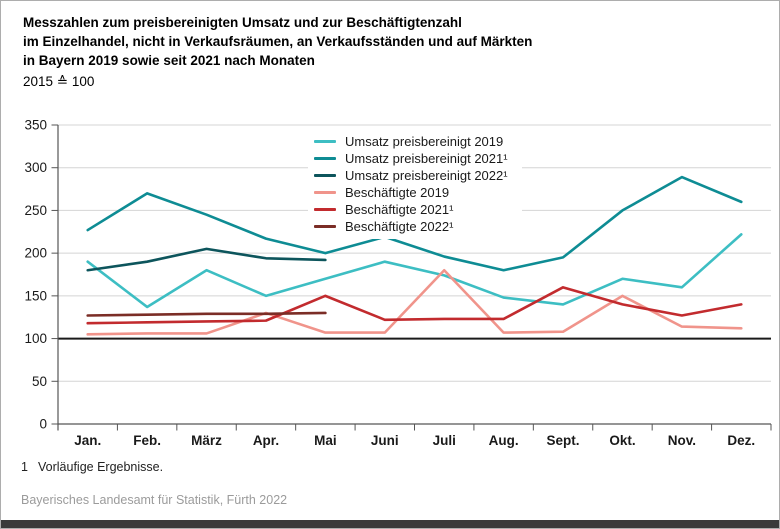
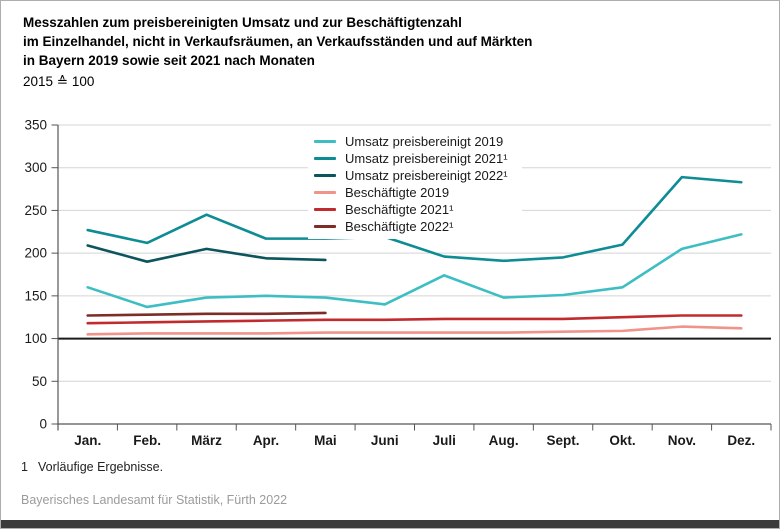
Umsatz preisbereinigt 2019/Jan.: 190 -> 160
Umsatz preisbereinigt 2022¹/Jan.: 180 -> 210
Umsatz preisbereinigt 2021¹/Feb.: 270 -> 210
Umsatz preisbereinigt 2019/März: 180 -> 150
Beschäftigte 2019/Apr.: 130 -> 110
Umsatz preisbereinigt 2019/Mai: 170 -> 150
Umsatz preisbereinigt 2021¹/Mai: 200 -> 220
Beschäftigte 2021¹/Mai: 150 -> 120
Umsatz preisbereinigt 2019/Juni: 190 -> 140
Beschäftigte 2019/Juli: 180 -> 110
Umsatz preisbereinigt 2021¹/Aug.: 180 -> 190
Umsatz preisbereinigt 2019/Sept.: 140 -> 150
Beschäftigte 2021¹/Sept.: 160 -> 120
Umsatz preisbereinigt 2019/Okt.: 170 -> 160
Umsatz preisbereinigt 2021¹/Okt.: 250 -> 210
Beschäftigte 2019/Okt.: 150 -> 110
Beschäftigte 2021¹/Okt.: 140 -> 120
Umsatz preisbereinigt 2019/Nov.: 160 -> 200
Umsatz preisbereinigt 2021¹/Dez.: 260 -> 280
Beschäftigte 2021¹/Dez.: 140 -> 130
